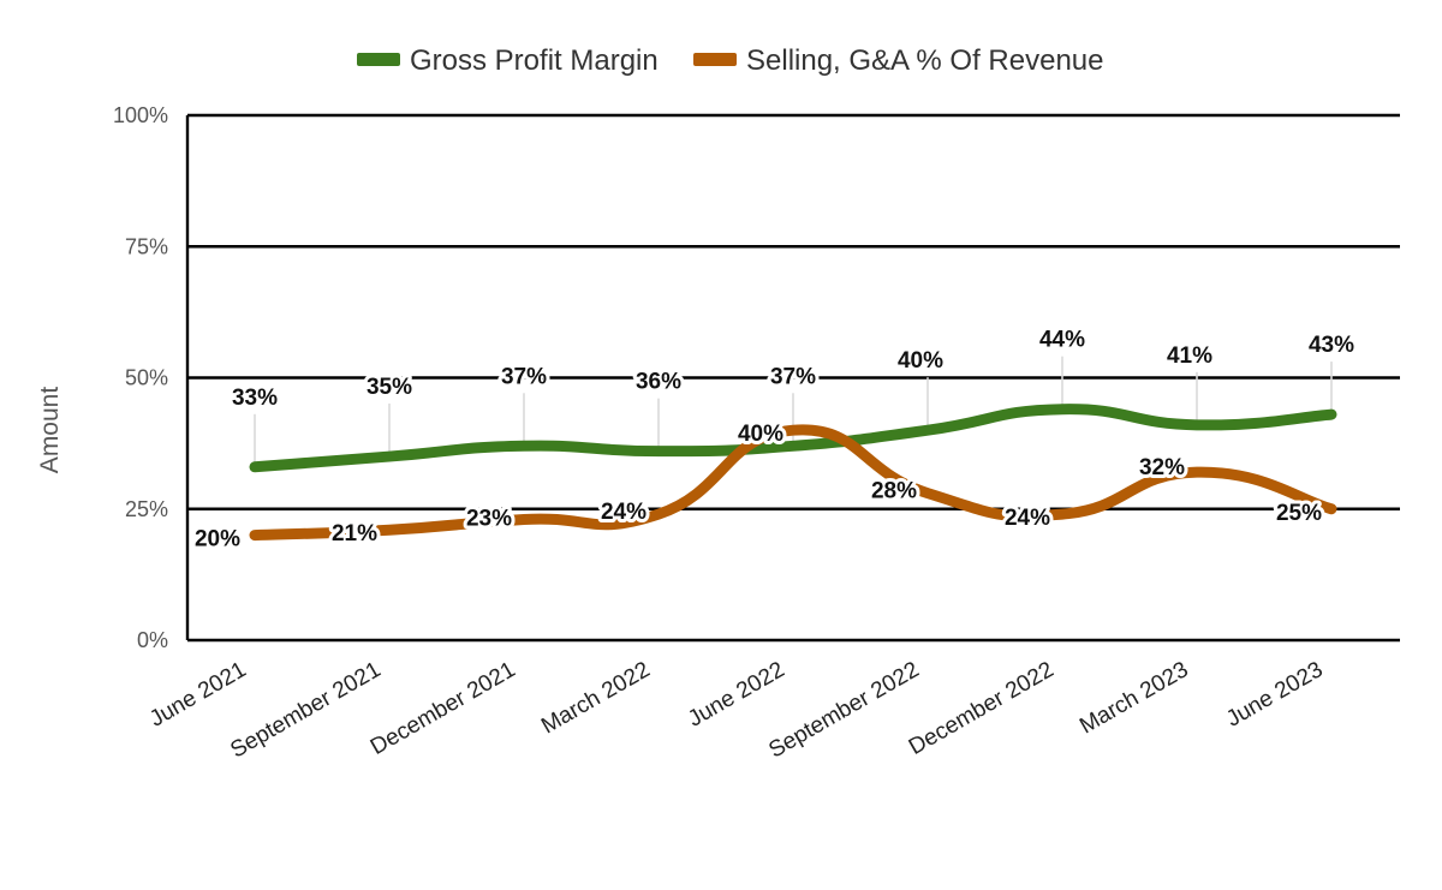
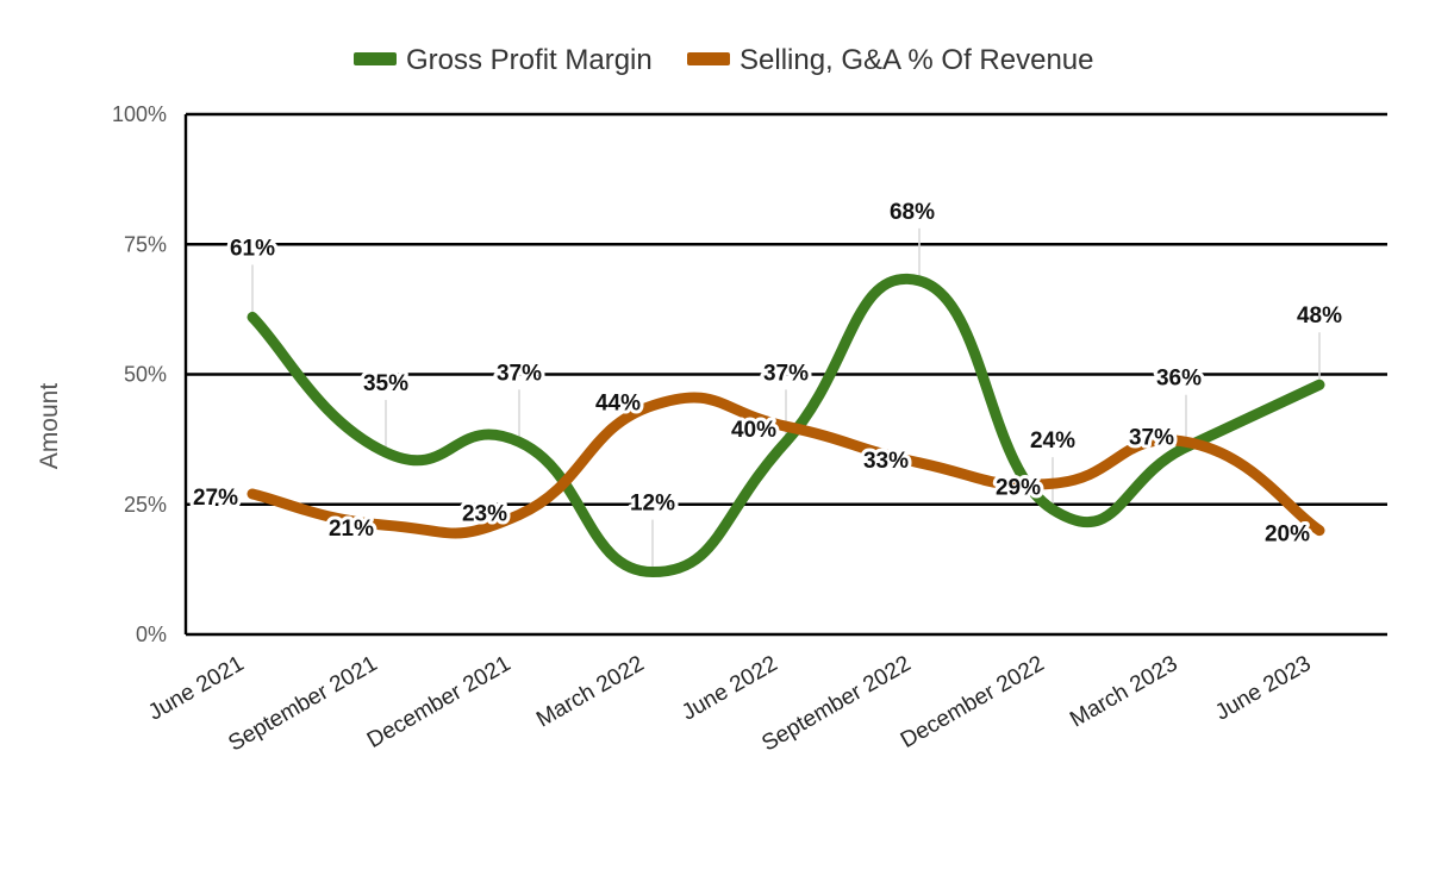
Gross Profit Margin/June 2021: 33% -> 61%
Selling, G&A % Of Revenue/June 2021: 20% -> 27%
Gross Profit Margin/March 2022: 36% -> 12%
Selling, G&A % Of Revenue/March 2022: 24% -> 44%
Gross Profit Margin/September 2022: 40% -> 68%
Selling, G&A % Of Revenue/September 2022: 28% -> 33%
Gross Profit Margin/December 2022: 44% -> 24%
Selling, G&A % Of Revenue/December 2022: 24% -> 29%
Gross Profit Margin/March 2023: 41% -> 36%
Selling, G&A % Of Revenue/March 2023: 32% -> 37%
Gross Profit Margin/June 2023: 43% -> 48%
Selling, G&A % Of Revenue/June 2023: 25% -> 20%
